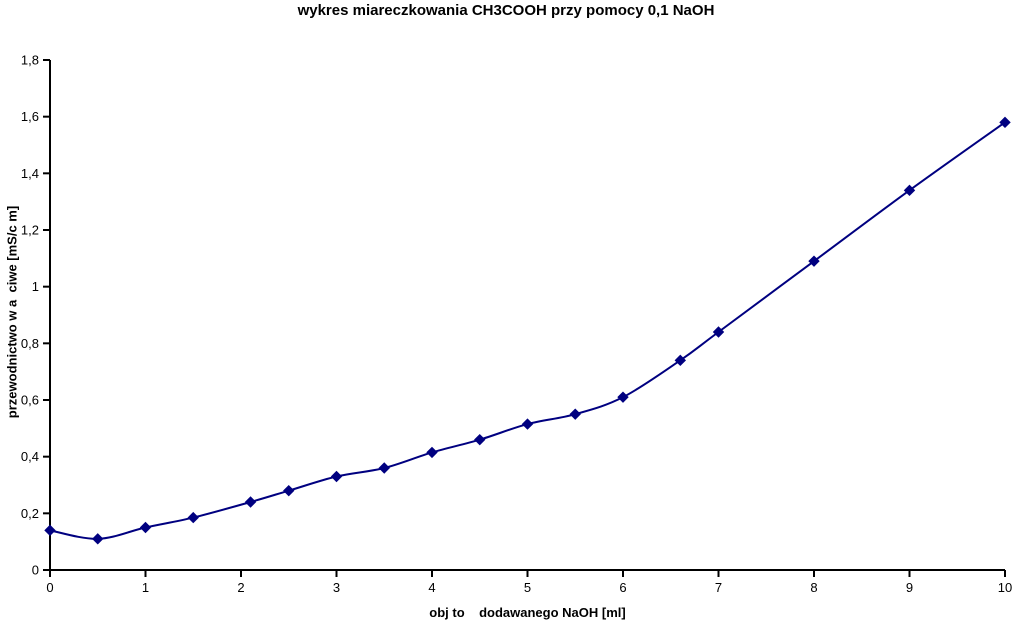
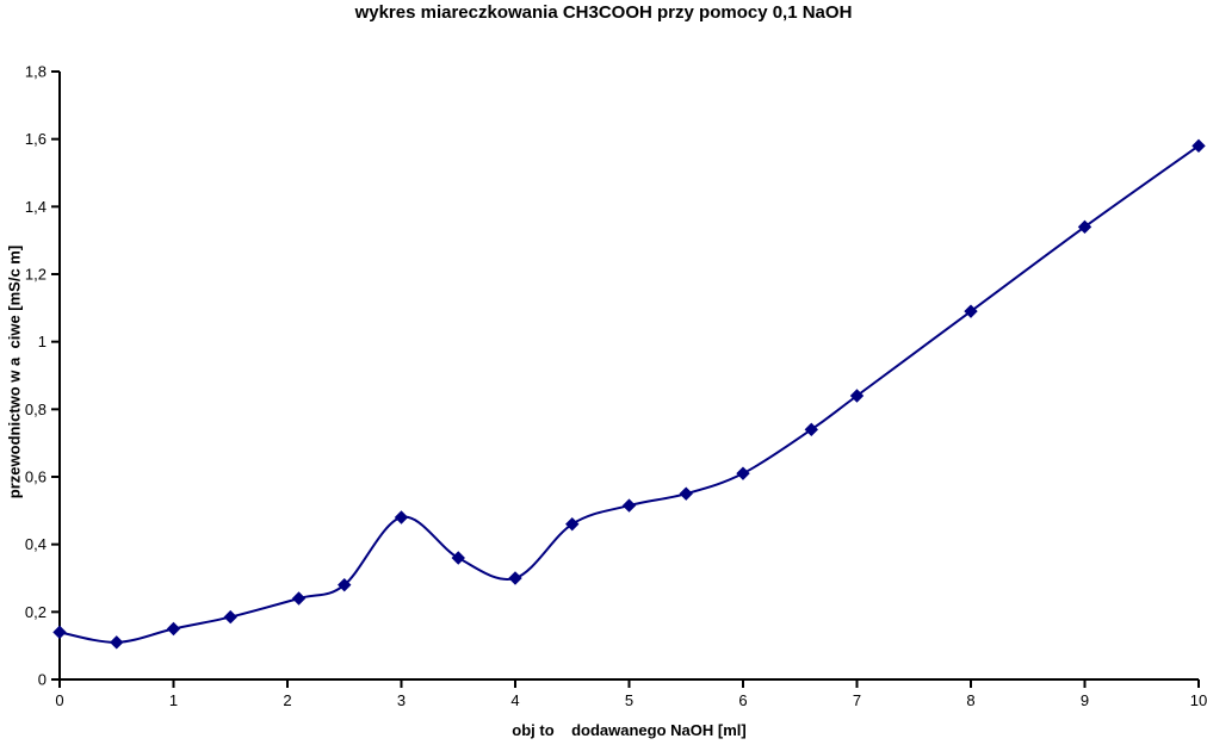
3: 0,33 -> 0,48
4: 0,41 -> 0,30
